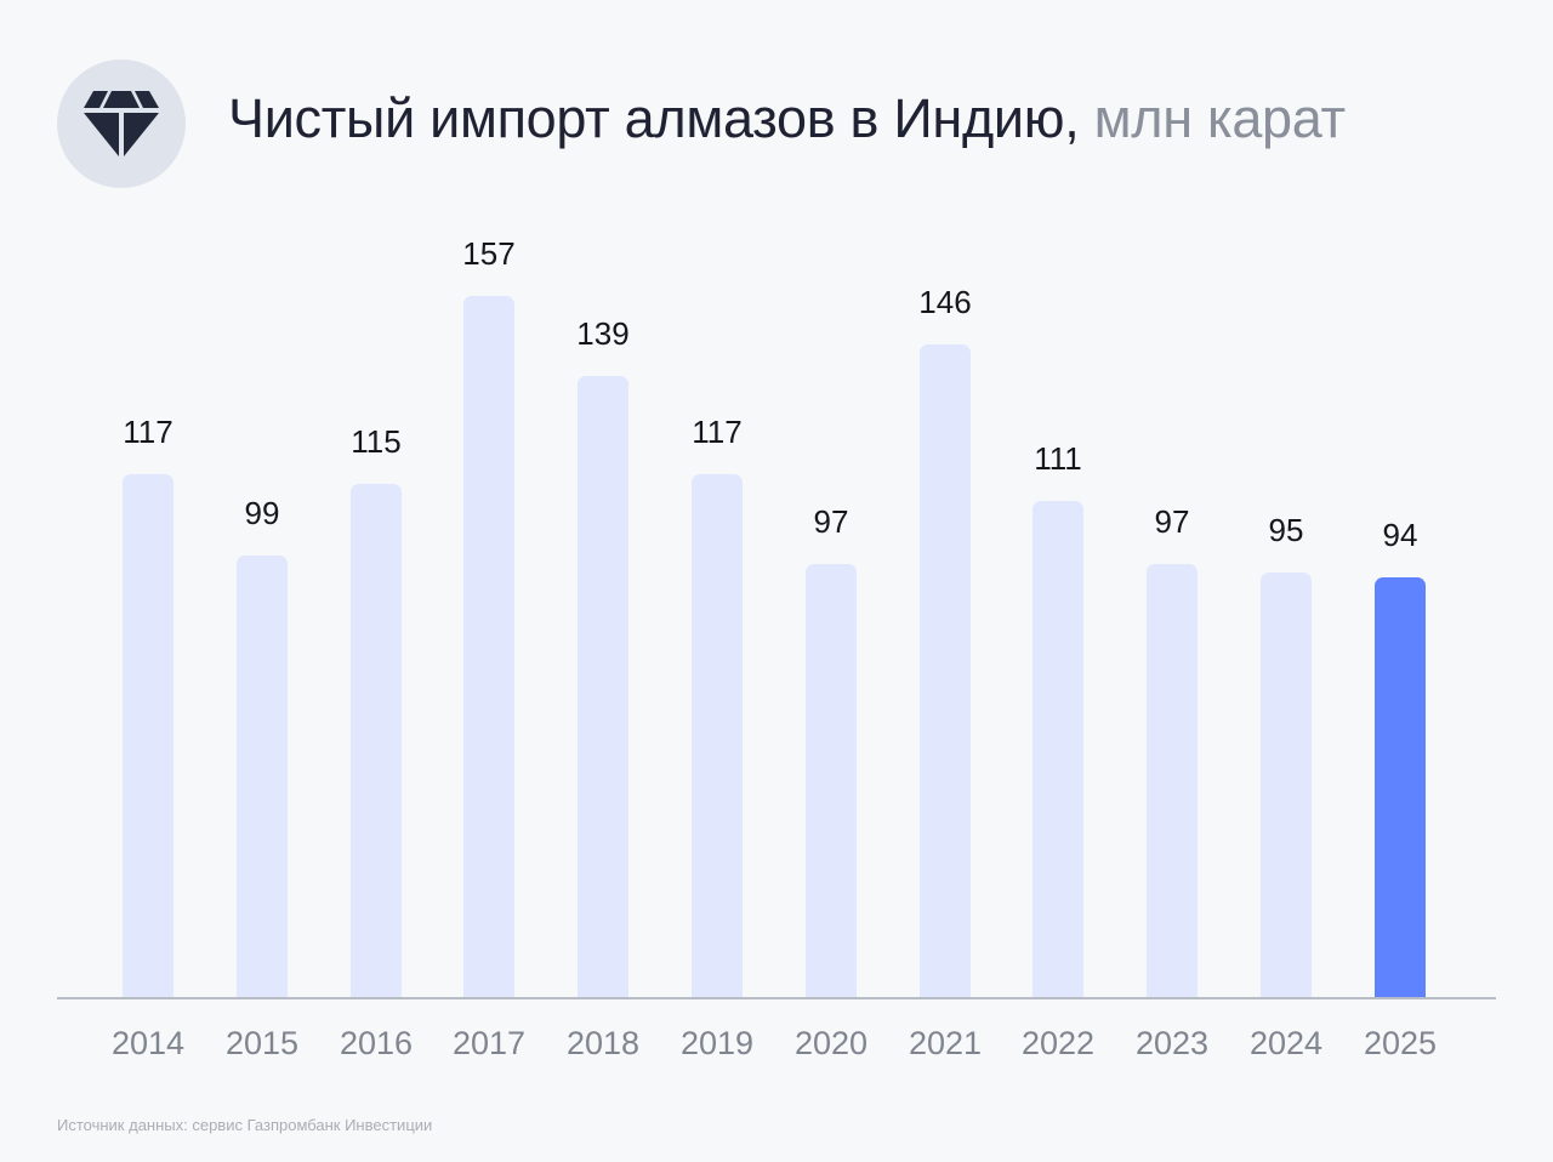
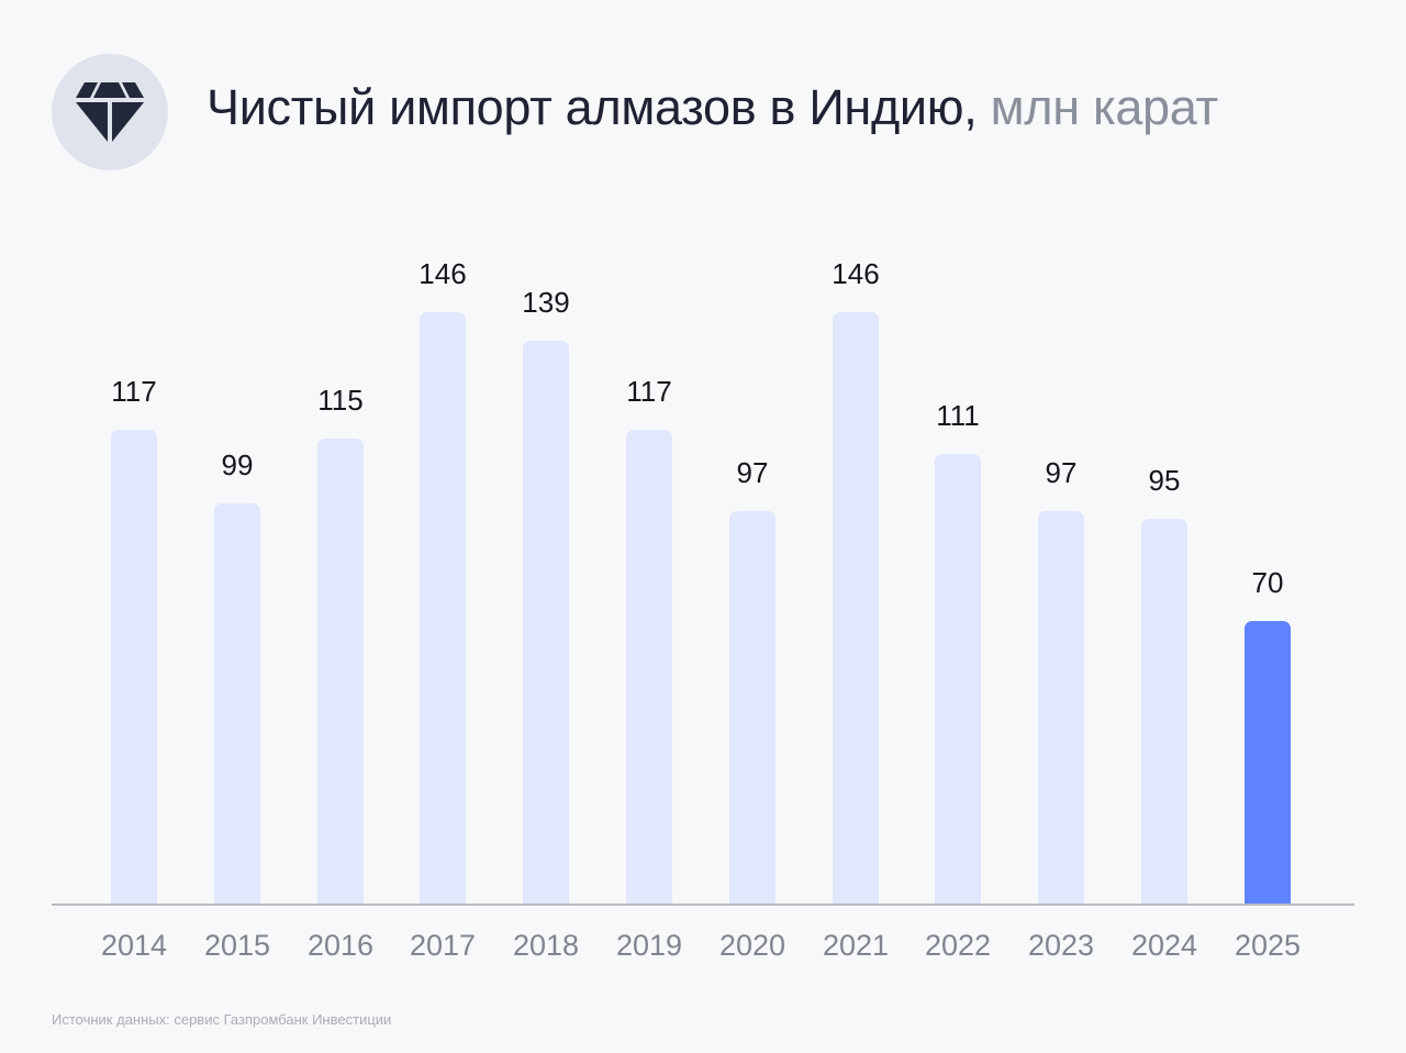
2017: 157 -> 146
2025: 94 -> 70
